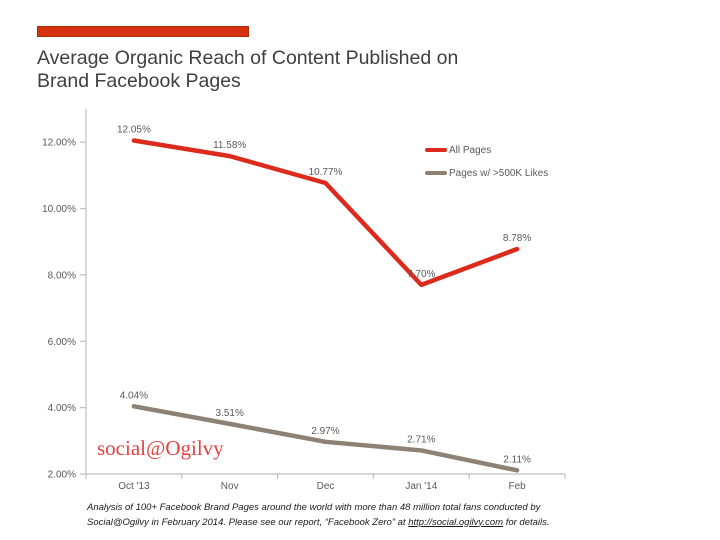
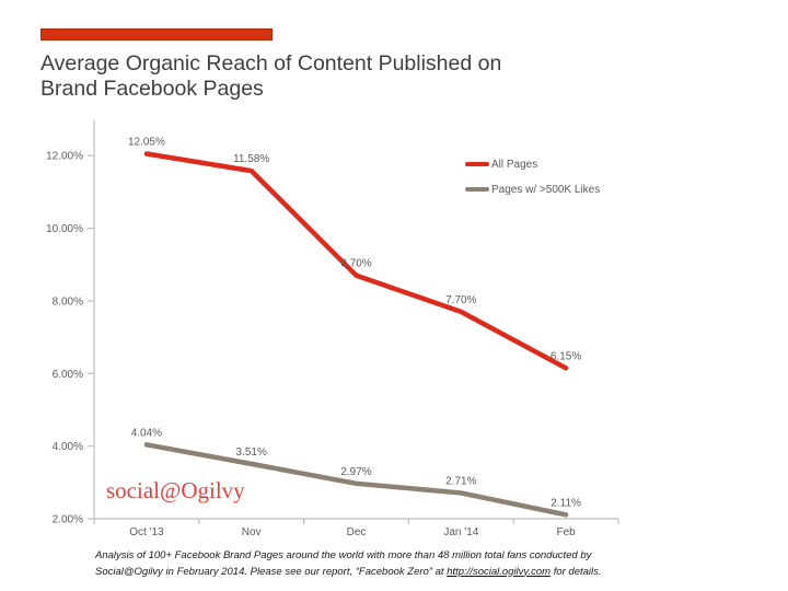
All Pages/Dec: 10.77% -> 8.70%
All Pages/Feb: 8.78% -> 6.15%
